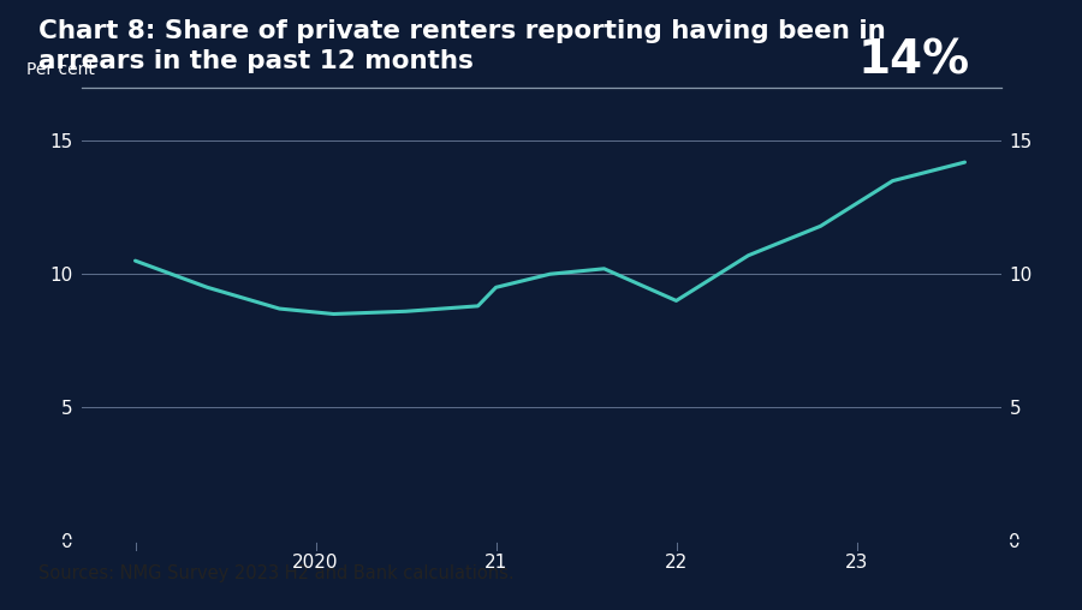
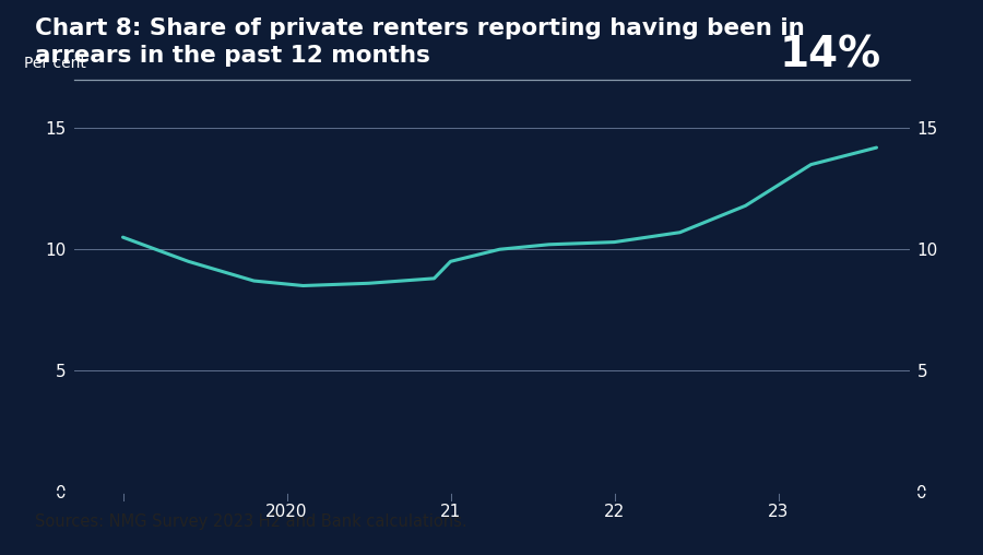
22: 9.0 -> 10.3
